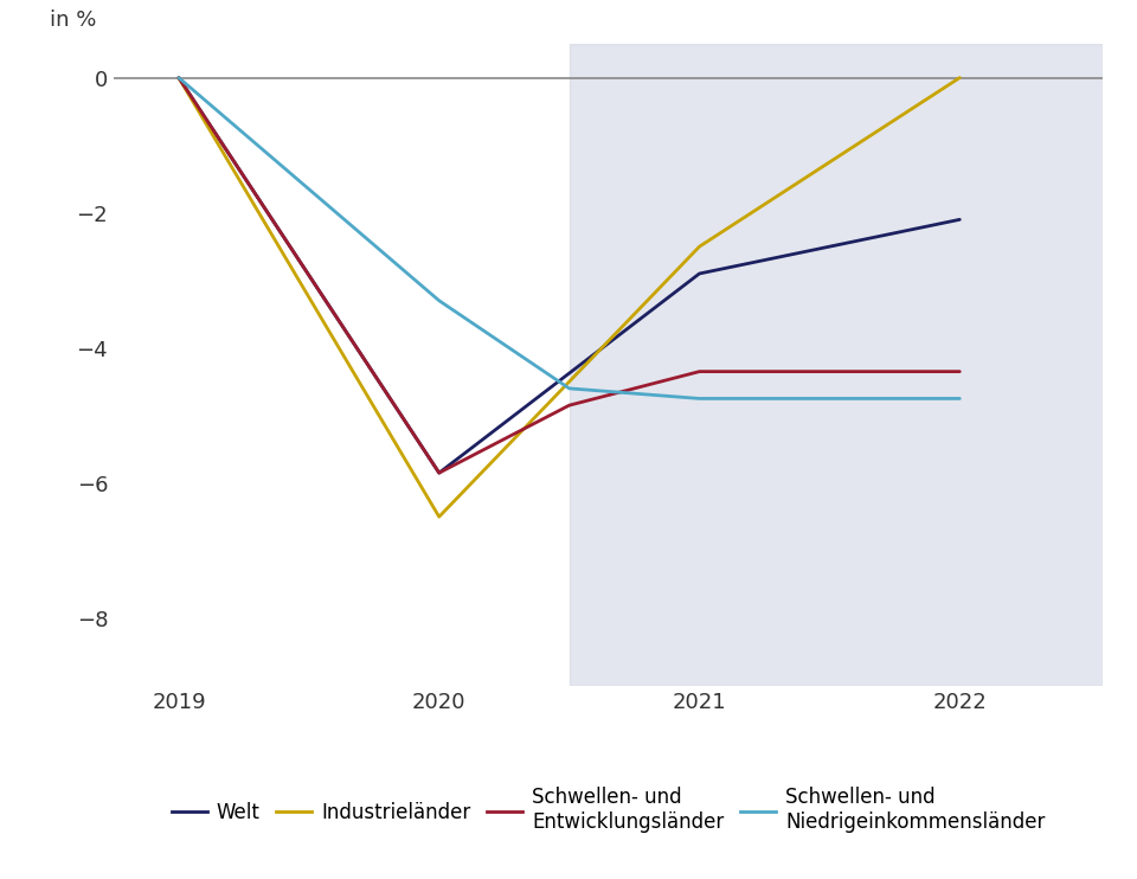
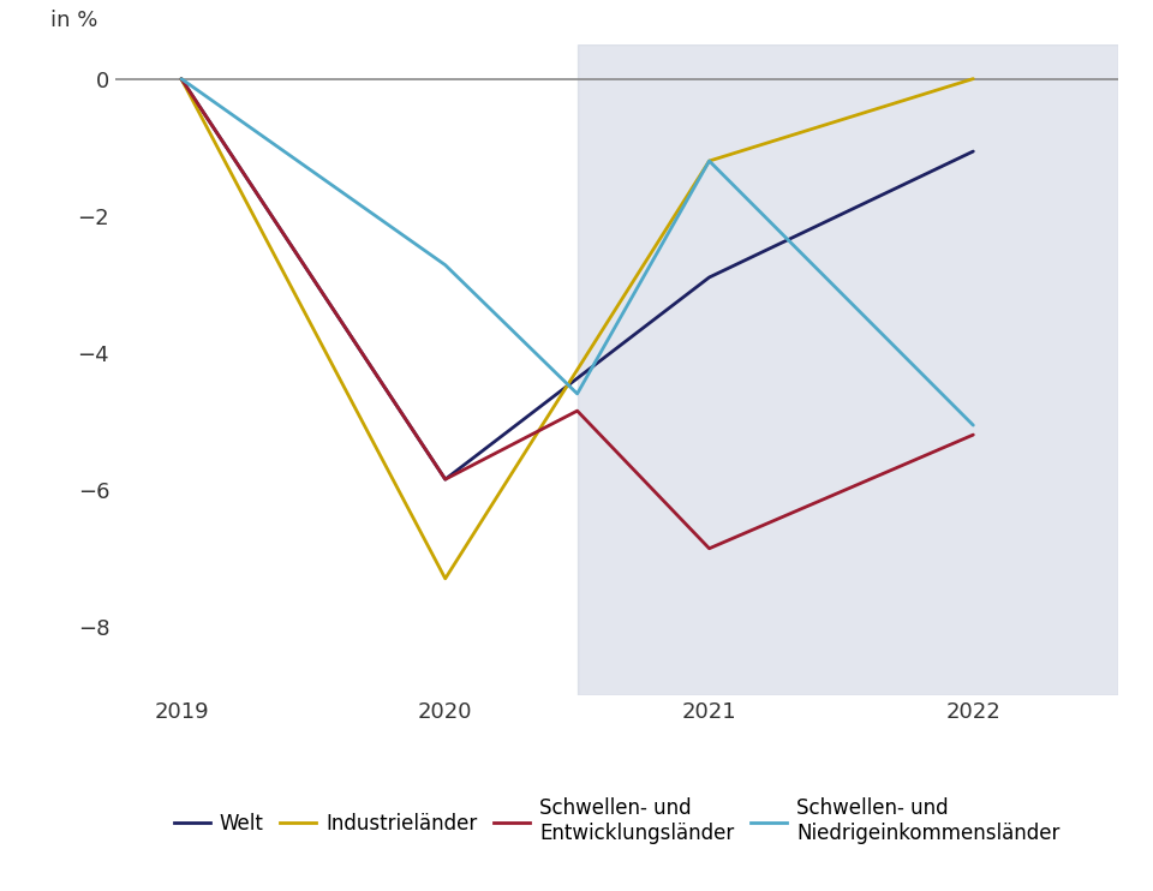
Industrieländer/2020: -6.5 -> -7.3
Schwellen- und Niedrigeinkommensländer/2020: -3.30 -> -2.72
Industrieländer/2021: -2.5 -> -1.2
Schwellen- und Entwicklungsländer/2021: -4.35 -> -6.86
Schwellen- und Niedrigeinkommensländer/2021: -4.75 -> -1.20
Welt/2022: -2.10 -> -1.06
Schwellen- und Entwicklungsländer/2022: -4.35 -> -5.20
Schwellen- und Niedrigeinkommensländer/2022: -4.75 -> -5.06
